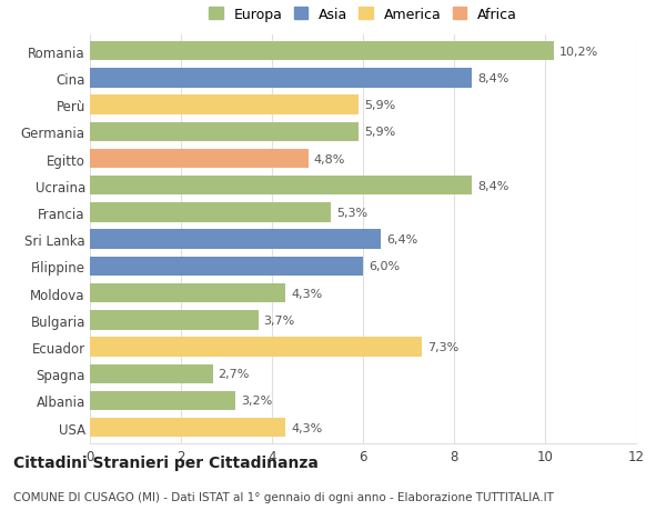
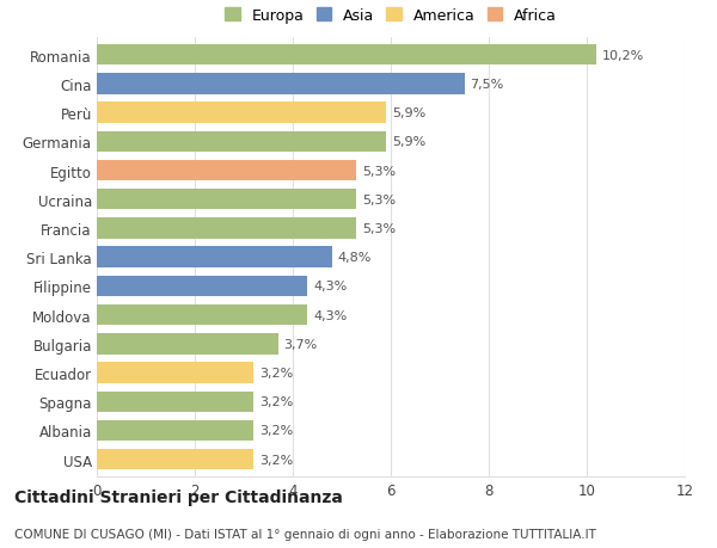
Cina: 8,4% -> 7,5%
Egitto: 4,8% -> 5,3%
Ucraina: 8,4% -> 5,3%
Sri Lanka: 6,4% -> 4,8%
Filippine: 6,0% -> 4,3%
Ecuador: 7,3% -> 3,2%
Spagna: 2,7% -> 3,2%
USA: 4,3% -> 3,2%
